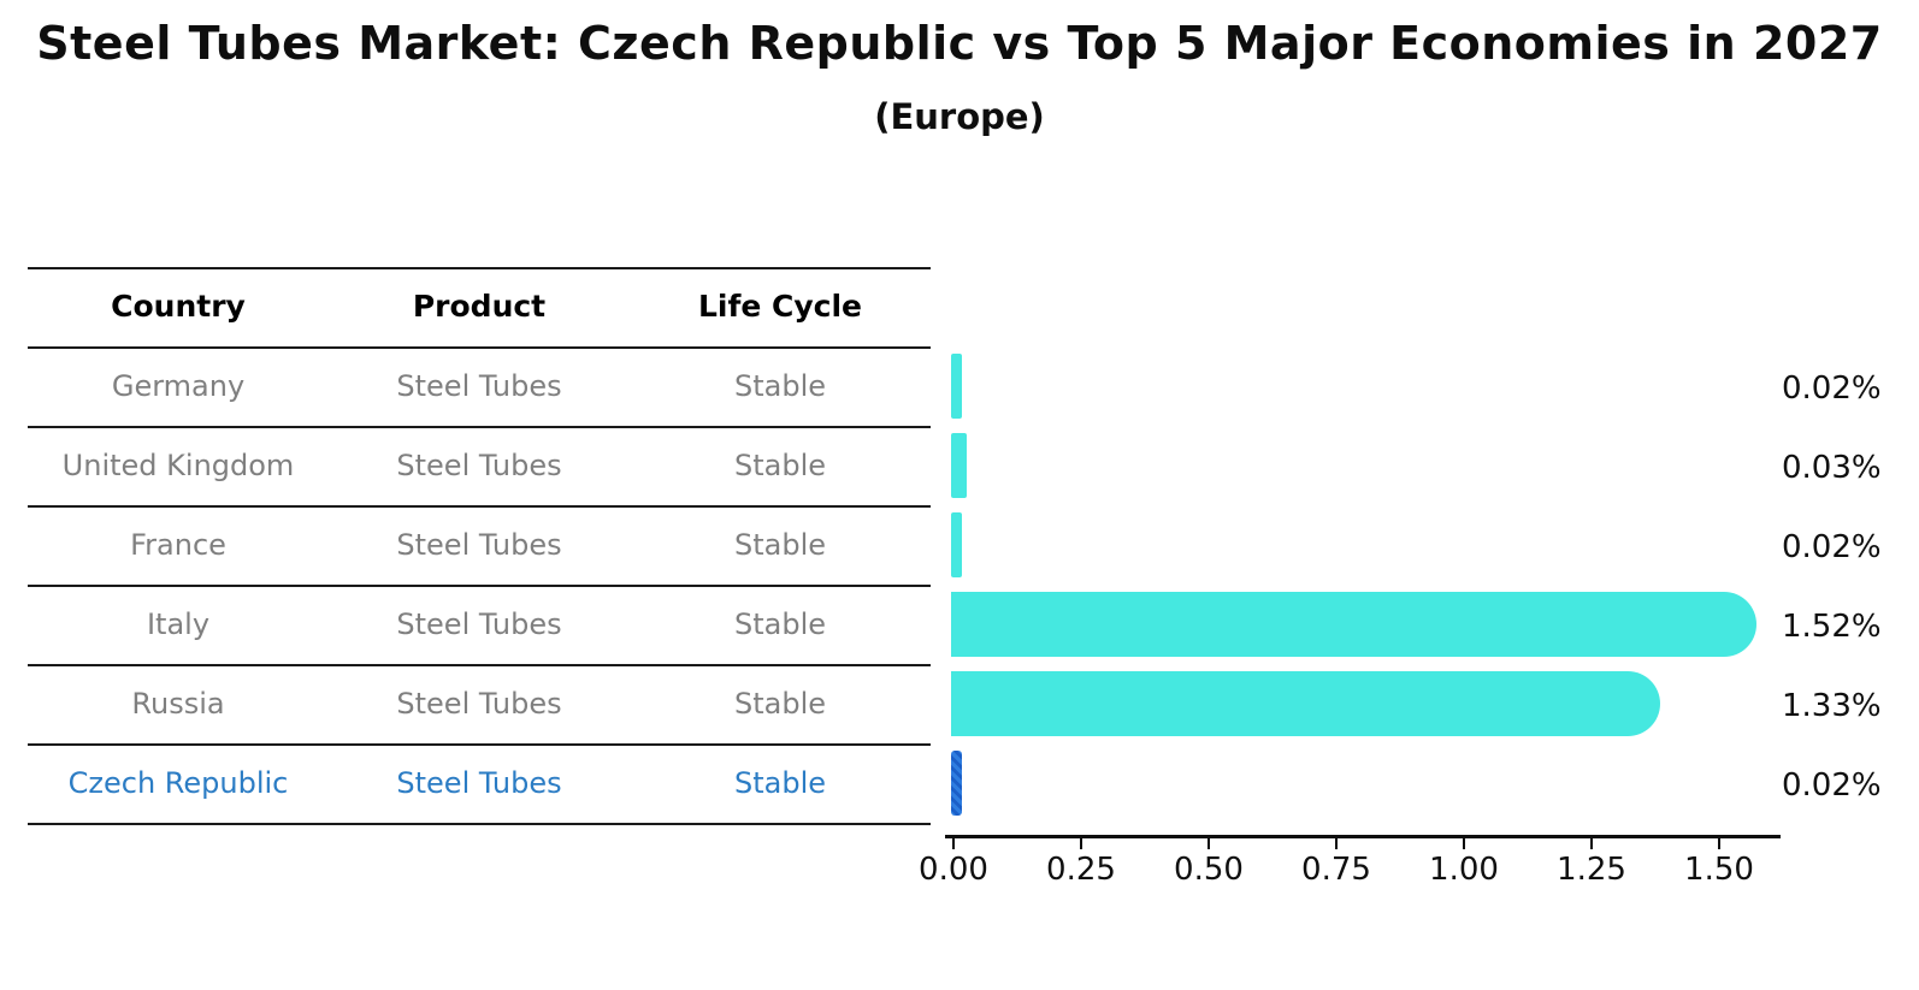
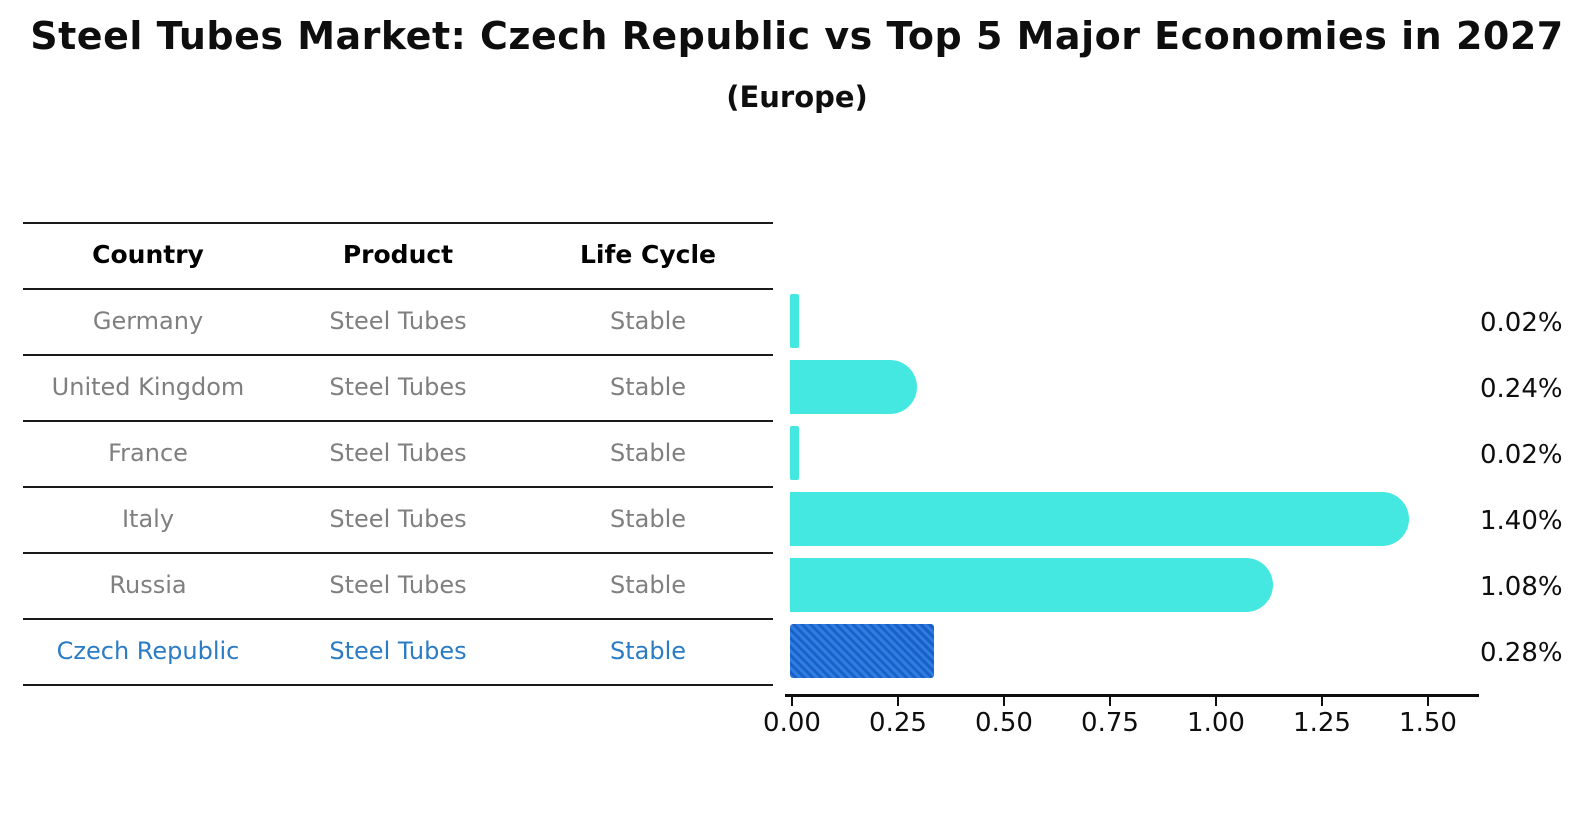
United Kingdom: 0.03% -> 0.24%
Italy: 1.52% -> 1.40%
Russia: 1.33% -> 1.08%
Czech Republic: 0.02% -> 0.28%
